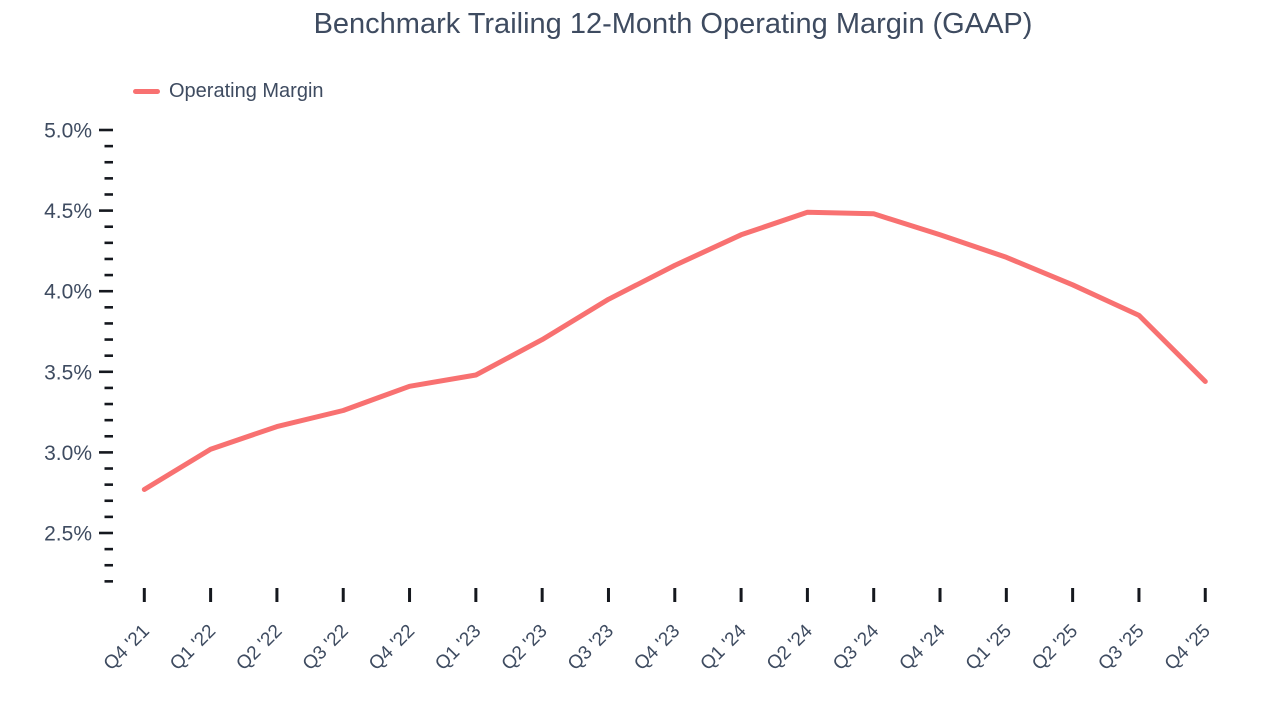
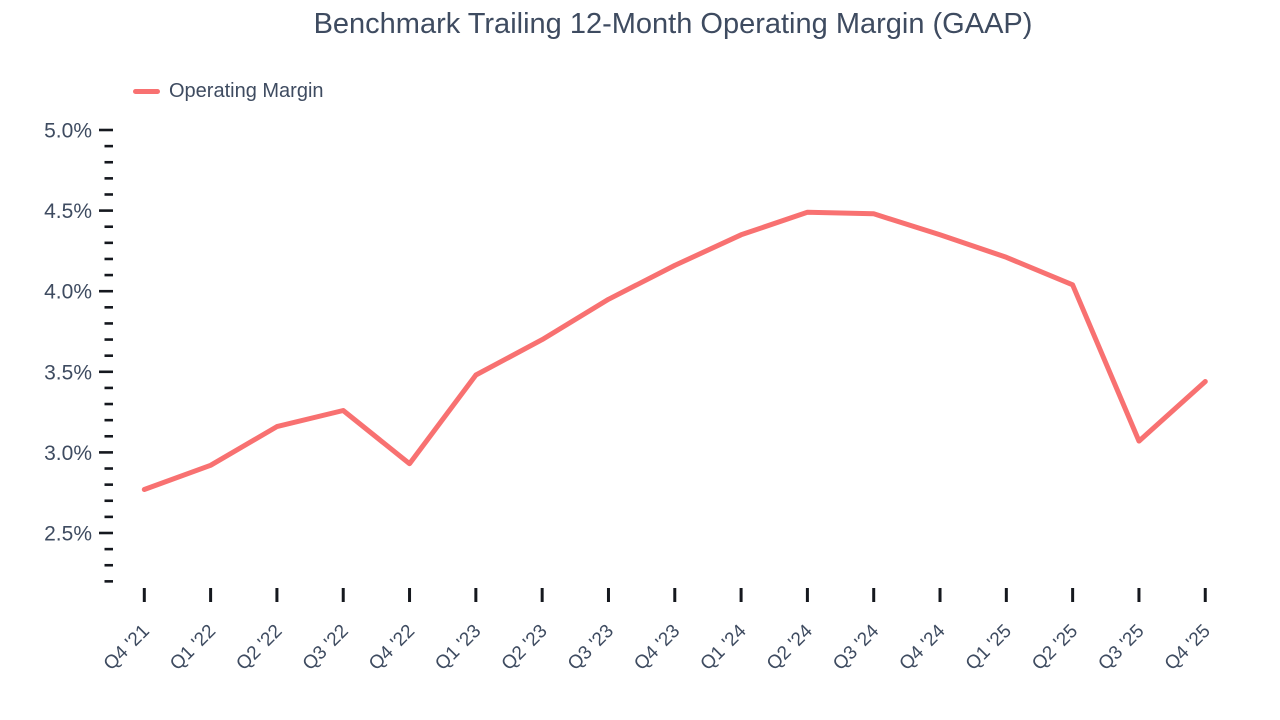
Q1 '22: 3.02% -> 2.92%
Q4 '22: 3.41% -> 2.93%
Q3 '25: 3.85% -> 3.07%
